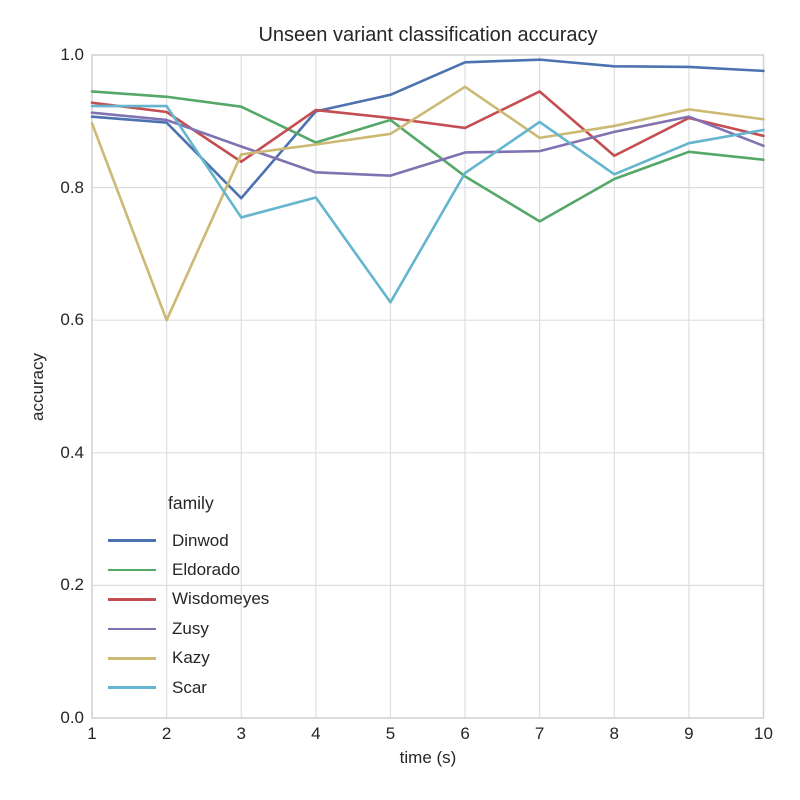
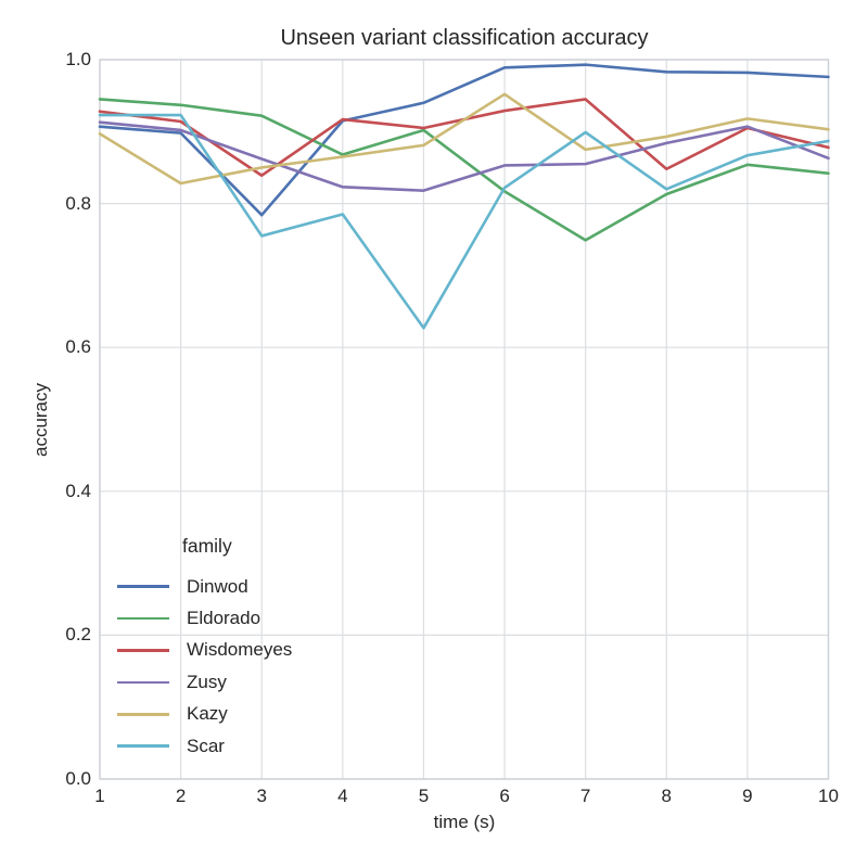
Kazy/2: 0.60 -> 0.83
Wisdomeyes/6: 0.89 -> 0.93
